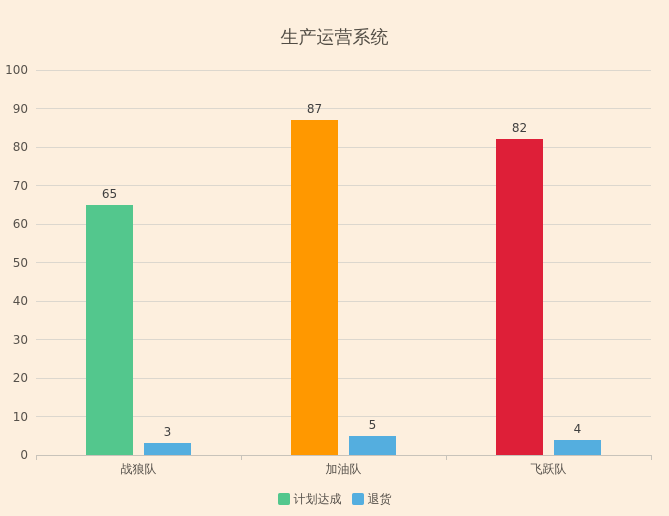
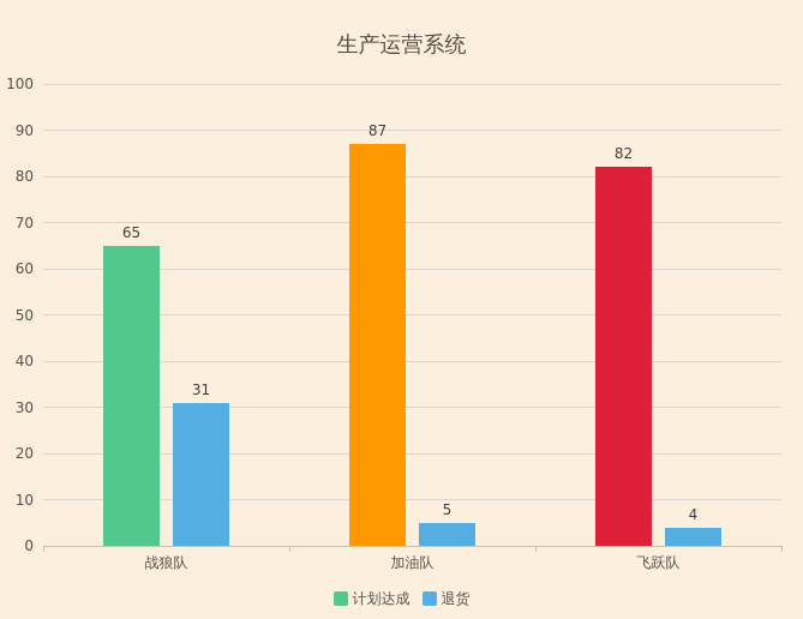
退货/战狼队: 3 -> 31
